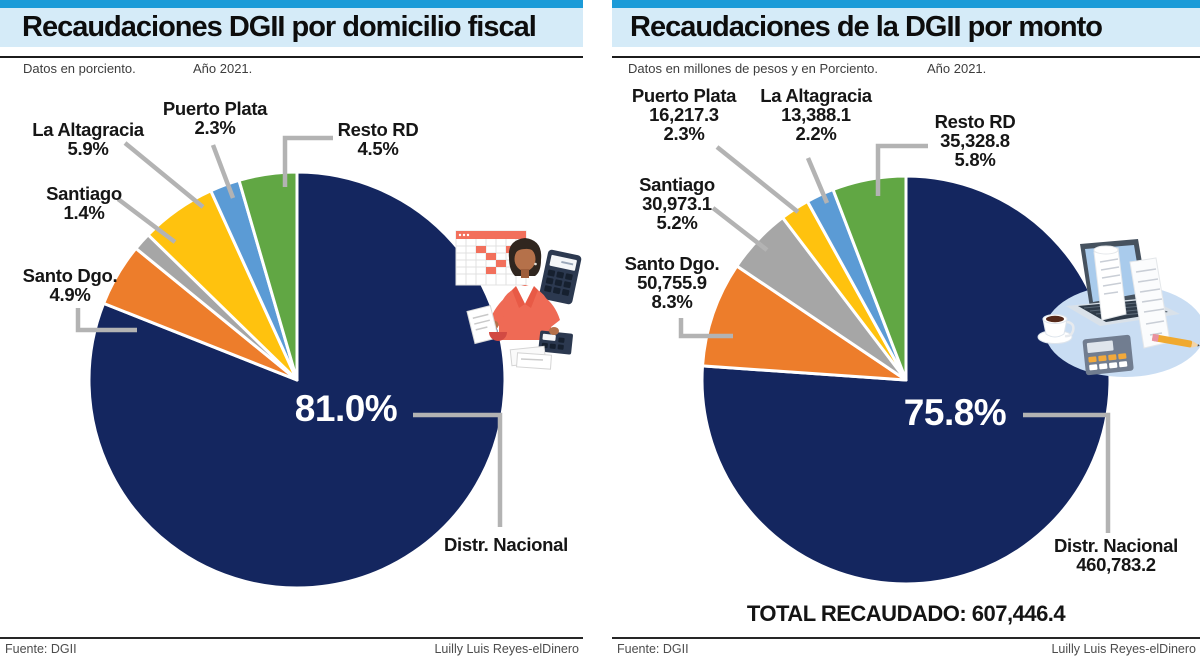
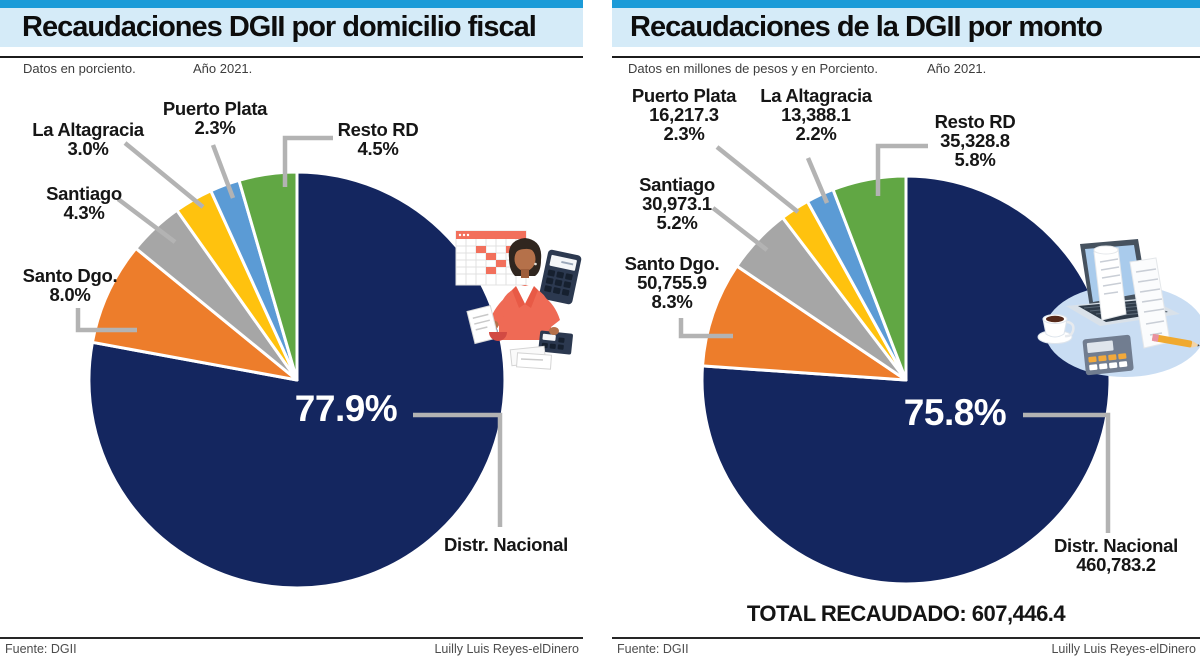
Recaudaciones DGII por domicilio fiscal/Distr. Nacional: 81.0% -> 77.9%
Recaudaciones DGII por domicilio fiscal/Santo Dgo.: 4.9% -> 8.0%
Recaudaciones DGII por domicilio fiscal/Santiago: 1.4% -> 4.3%
Recaudaciones DGII por domicilio fiscal/La Altagracia: 5.9% -> 3.0%
